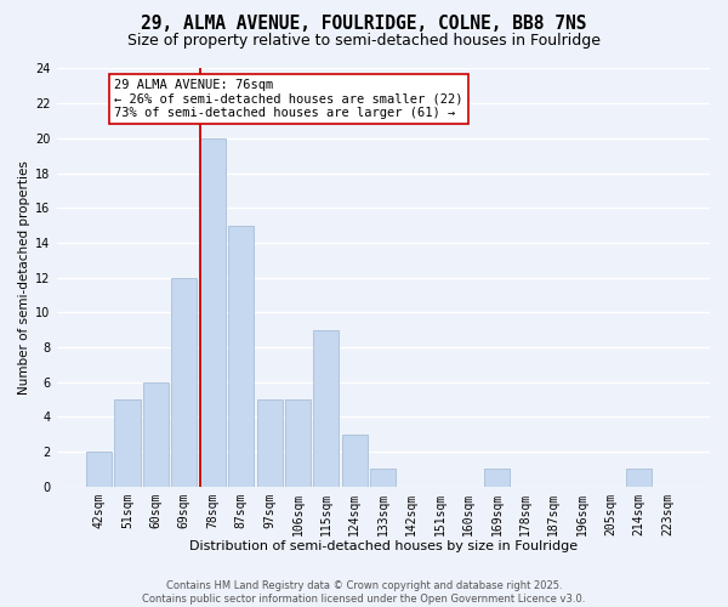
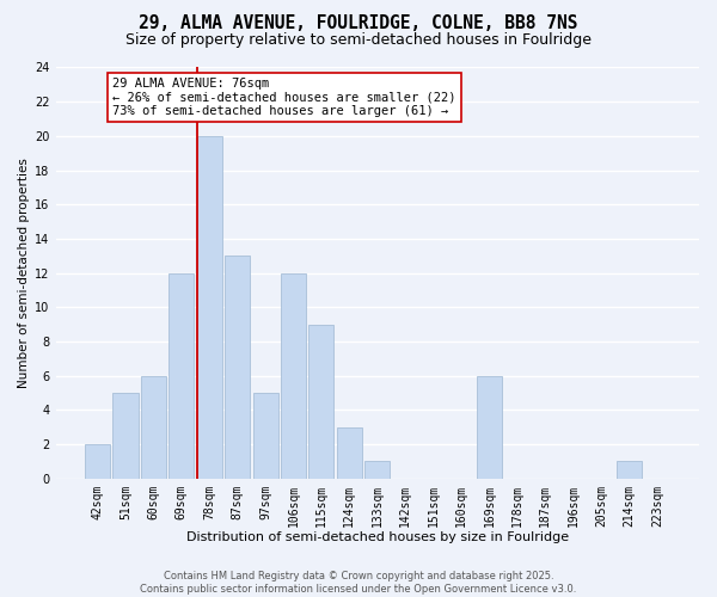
87sqm: 15 -> 13
106sqm: 5 -> 12
169sqm: 1 -> 6
